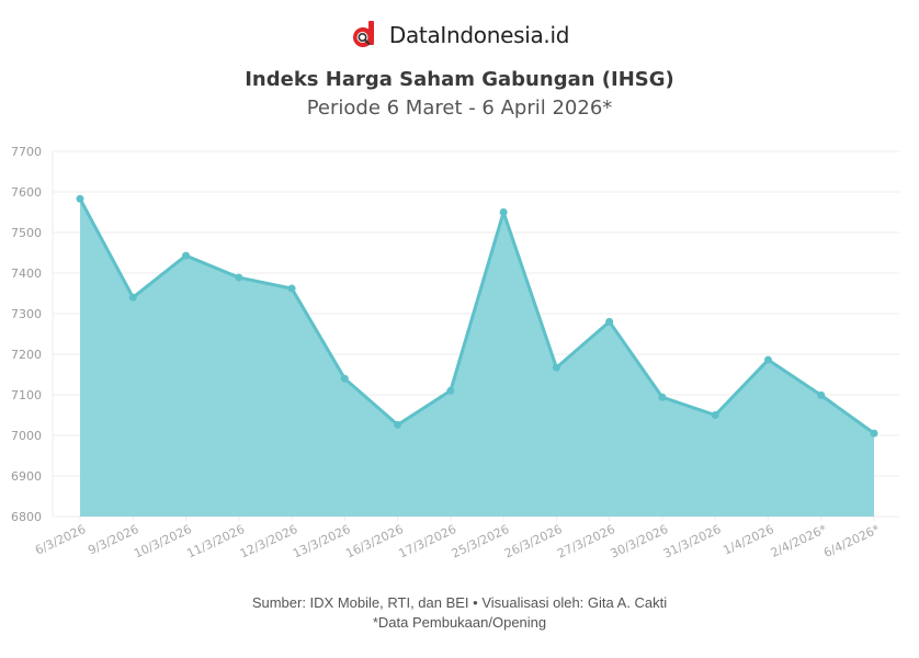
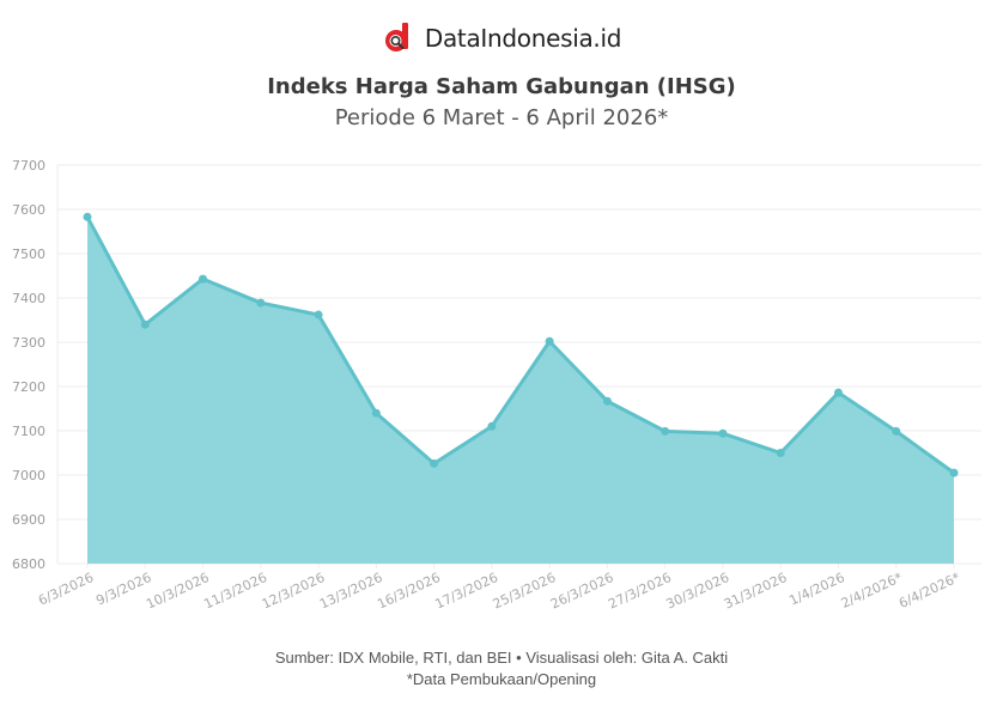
25/3/2026: 7550 -> 7300
27/3/2026: 7280 -> 7100
